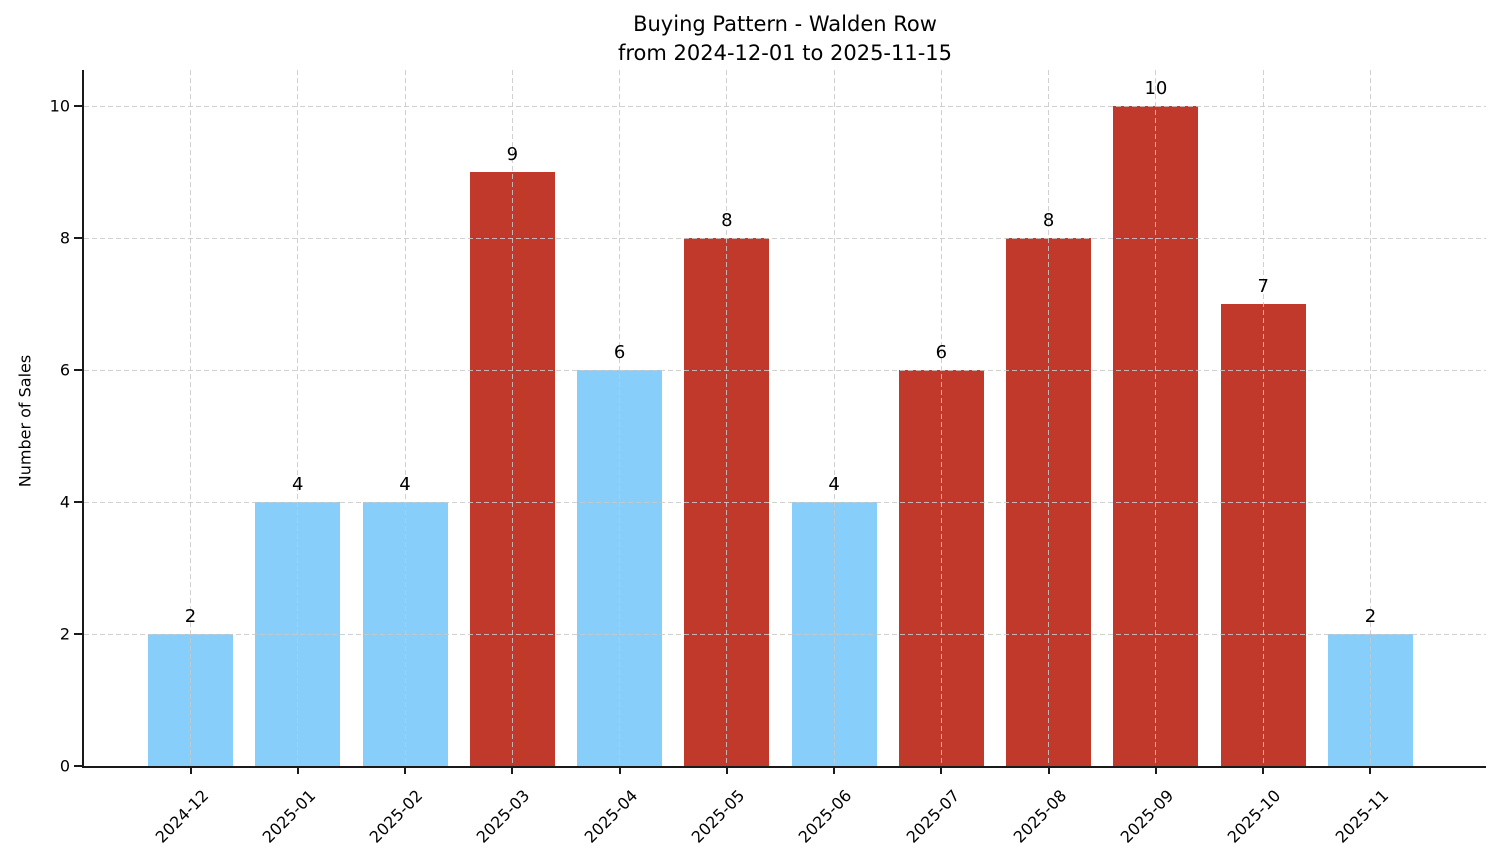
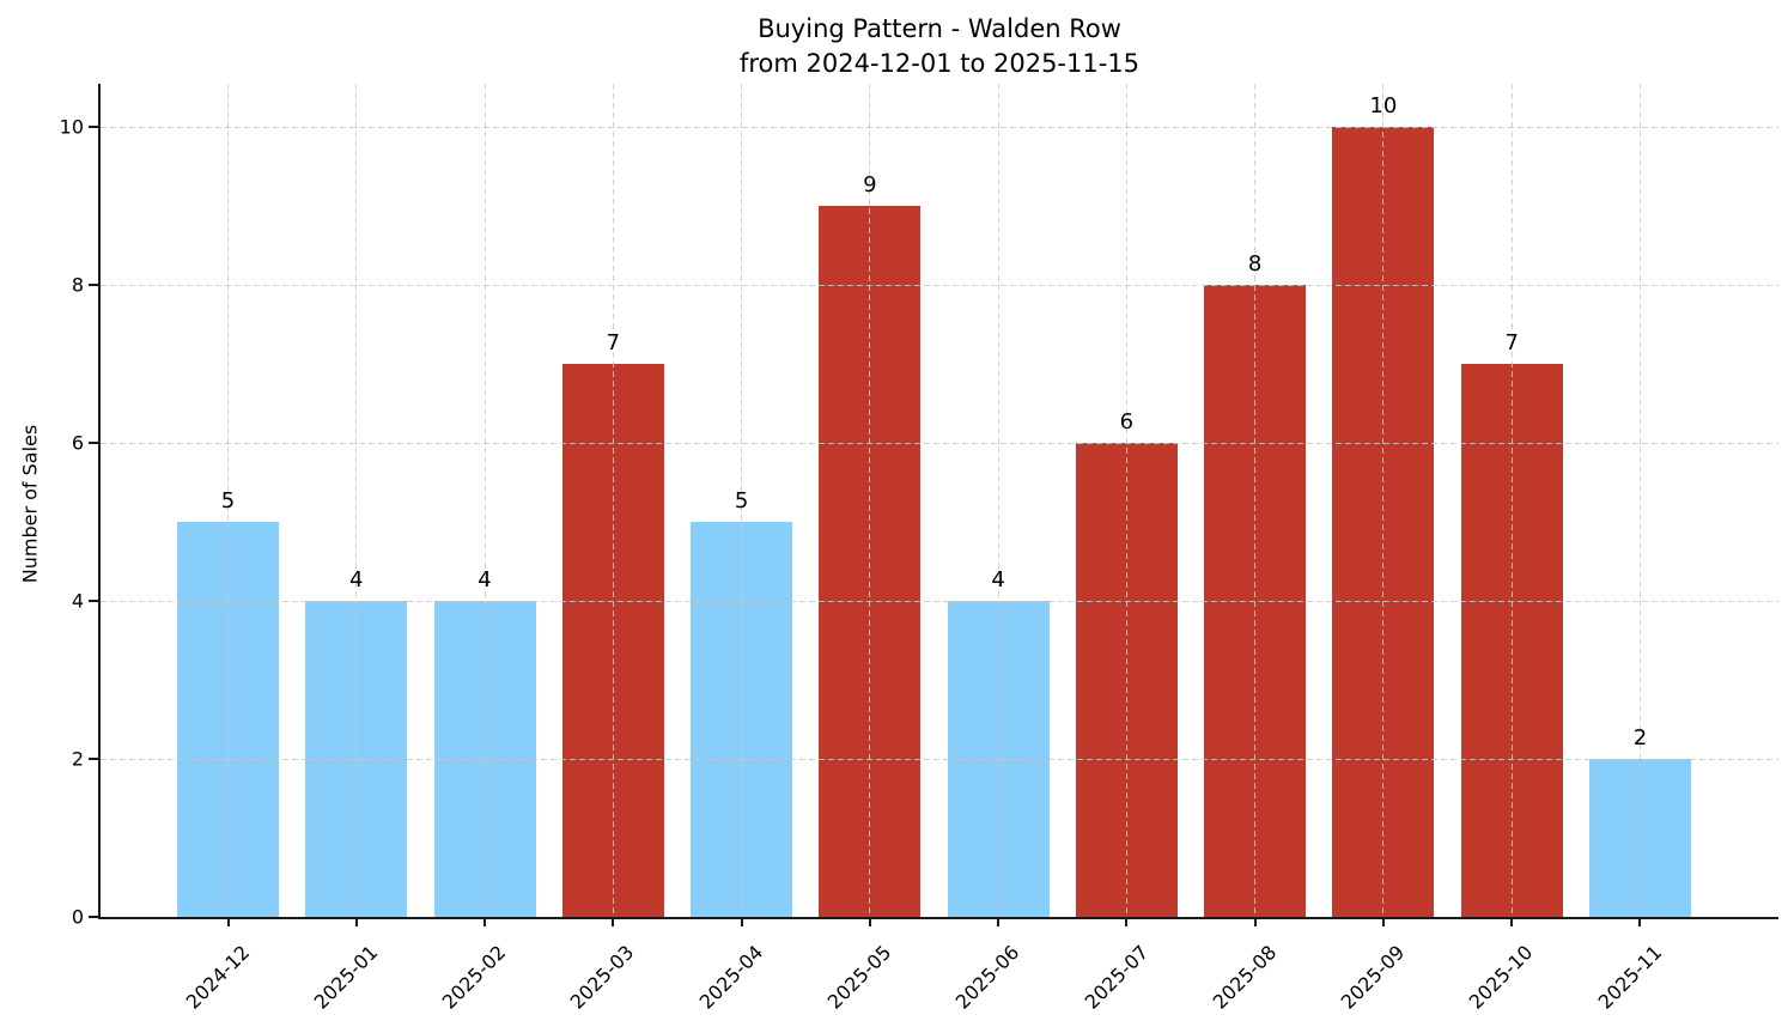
2024-12: 2 -> 5
2025-03: 9 -> 7
2025-04: 6 -> 5
2025-05: 8 -> 9
